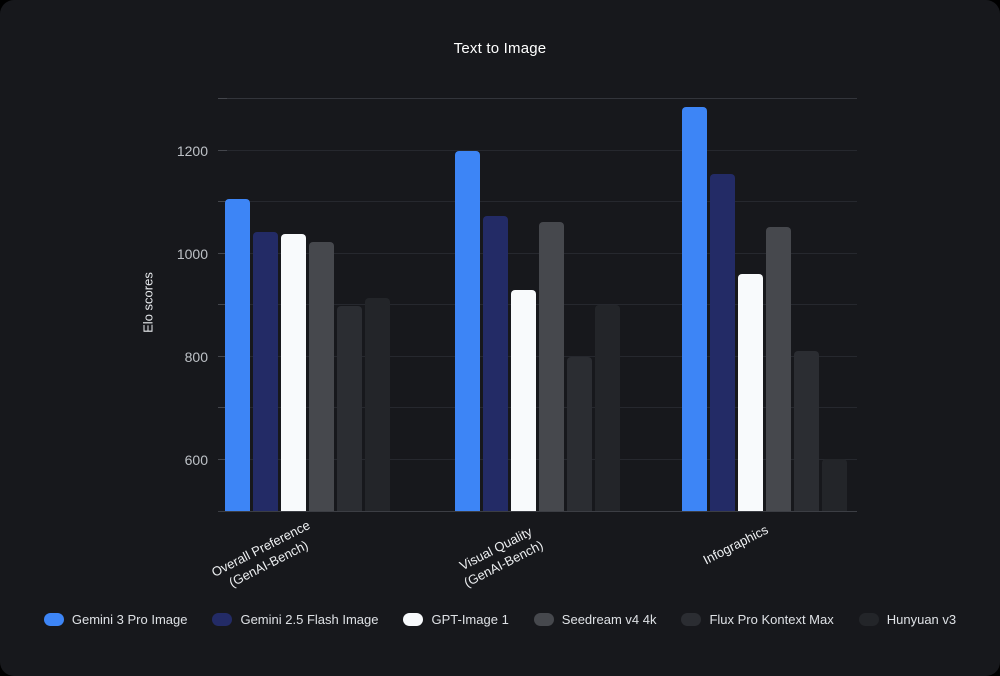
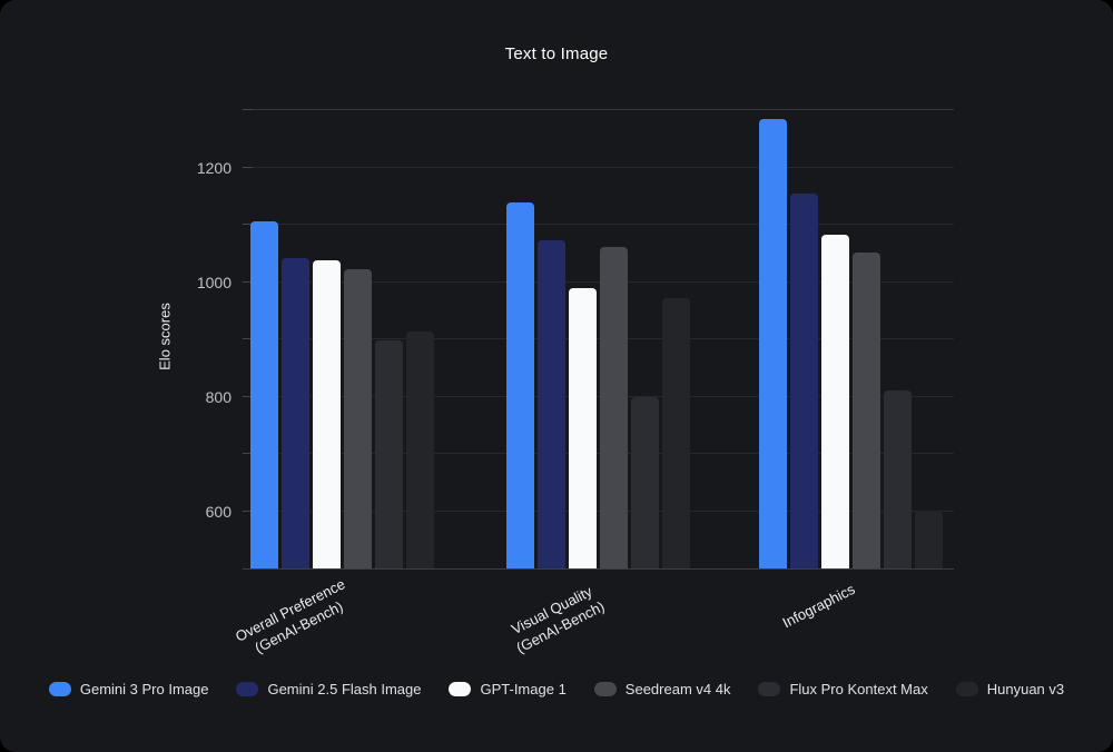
Gemini 3 Pro Image/Visual Quality (GenAI-Bench): 1200 -> 1140
GPT-Image 1/Visual Quality (GenAI-Bench): 930 -> 990
Hunyuan v3/Visual Quality (GenAI-Bench): 900 -> 970
GPT-Image 1/Infographics: 960 -> 1080
